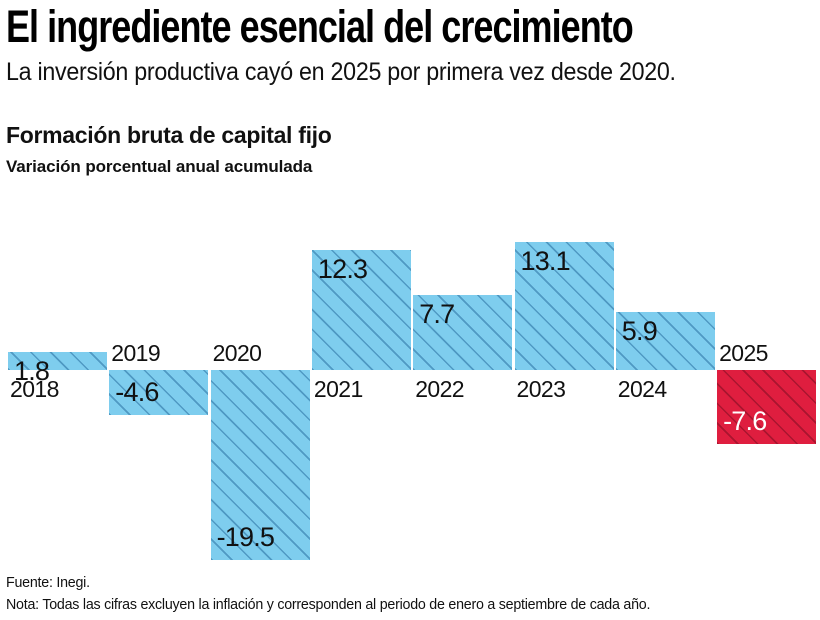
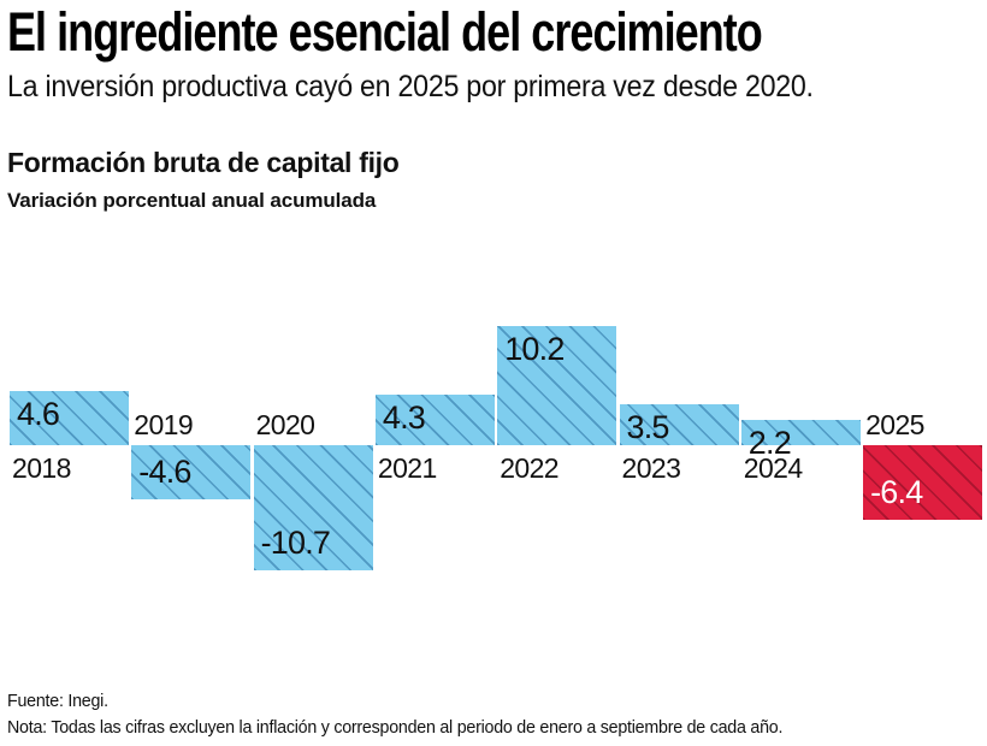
2018: 1.8 -> 4.6
2020: -19.5 -> -10.7
2021: 12.3 -> 4.3
2022: 7.7 -> 10.2
2023: 13.1 -> 3.5
2024: 5.9 -> 2.2
2025: -7.6 -> -6.4
